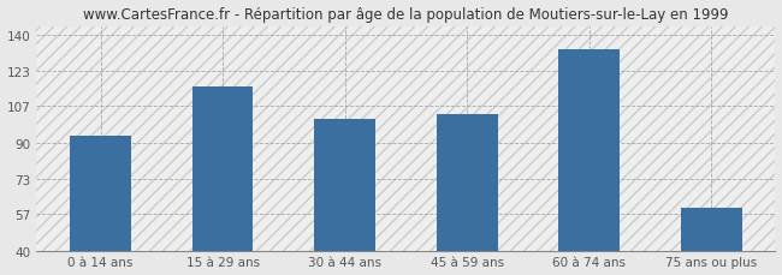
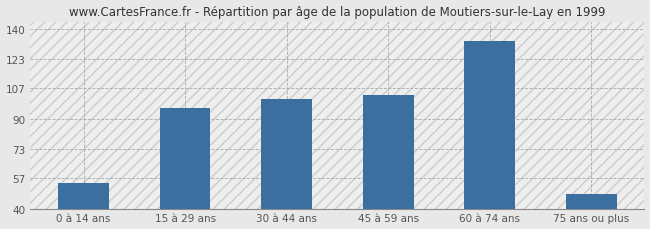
0 à 14 ans: 93 -> 54
15 à 29 ans: 116 -> 96
75 ans ou plus: 60 -> 48
